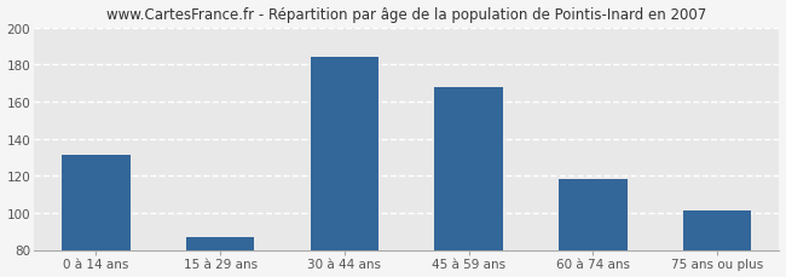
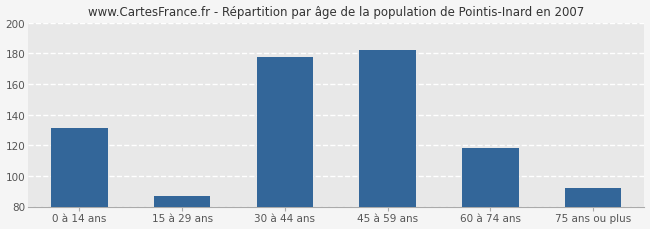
30 à 44 ans: 184 -> 178
45 à 59 ans: 168 -> 182
75 ans ou plus: 101 -> 92
